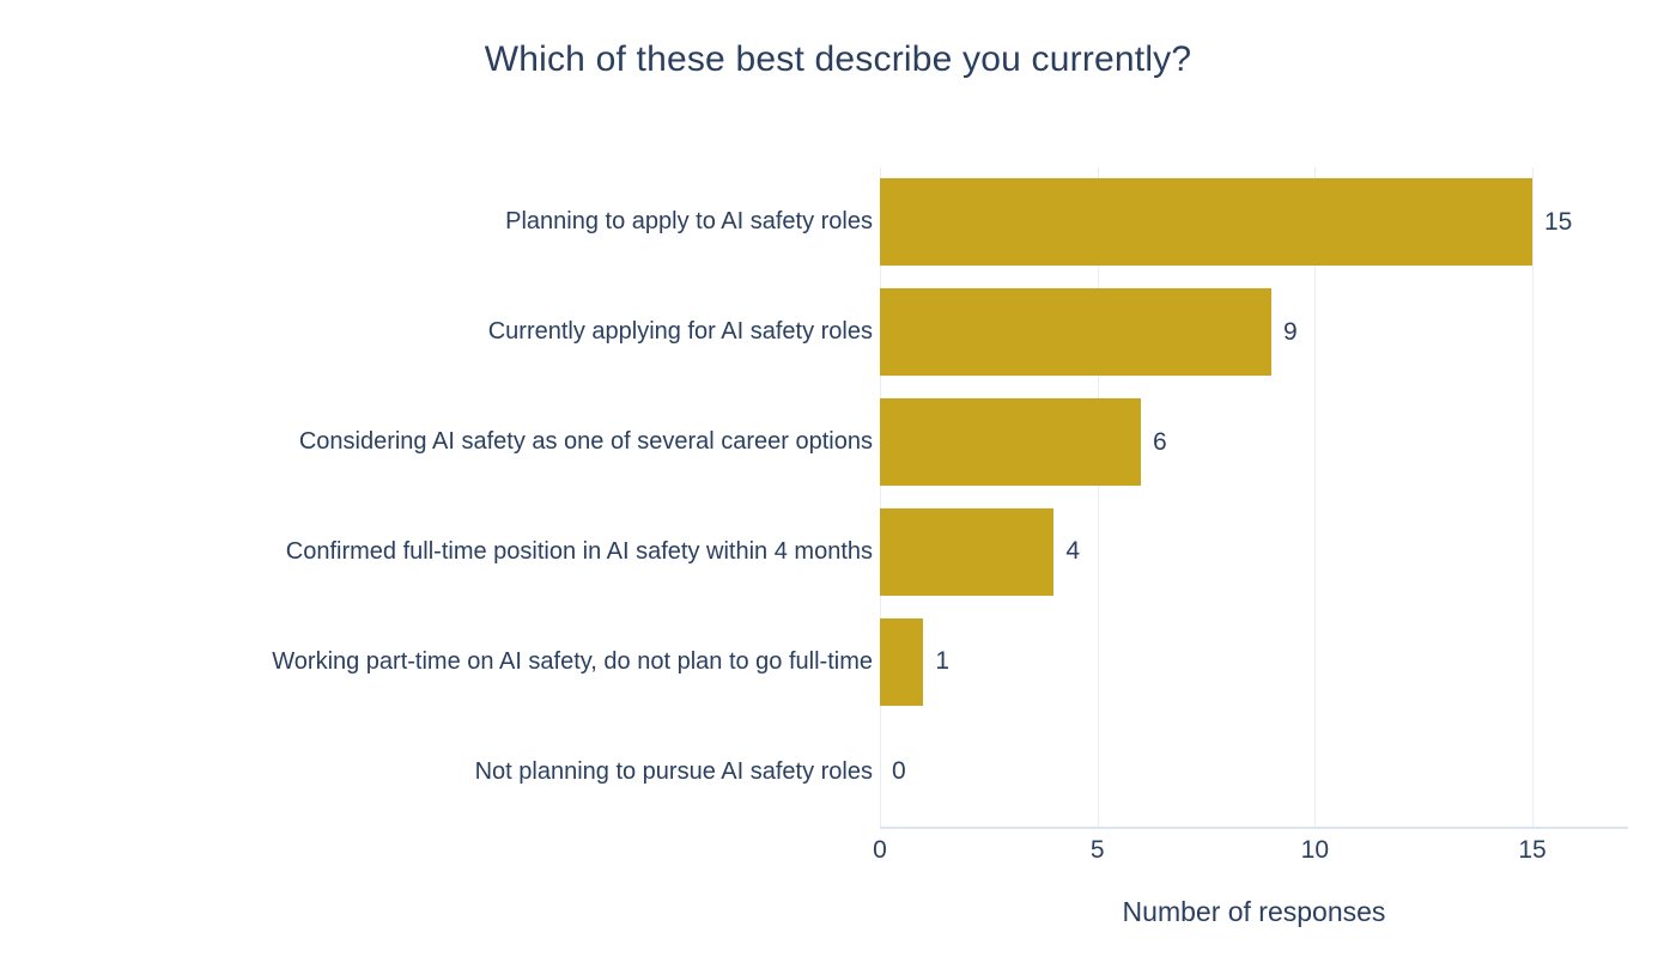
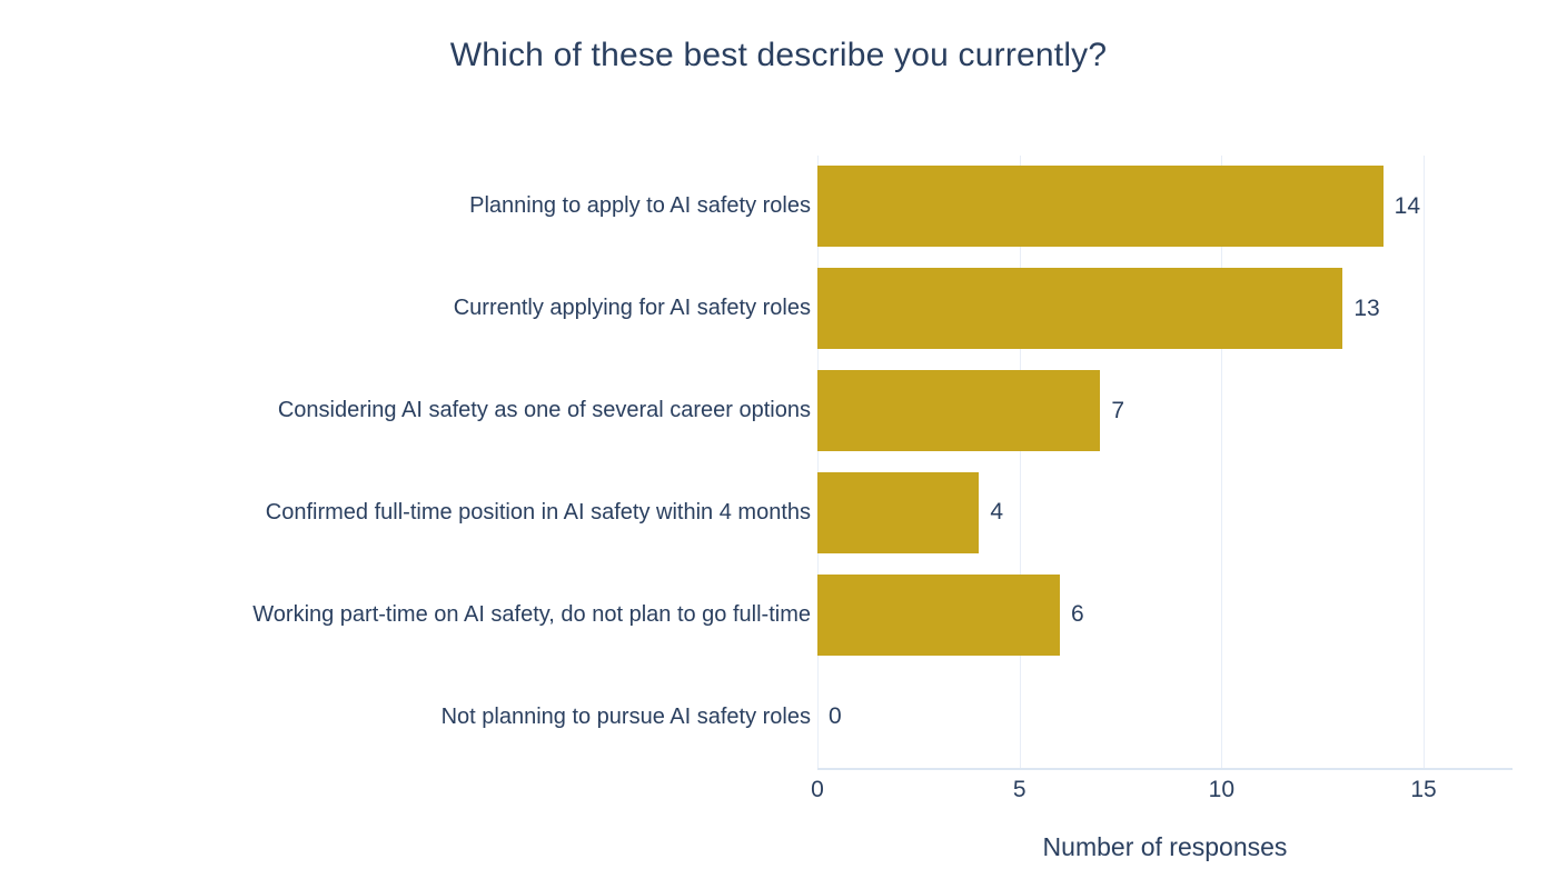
Planning to apply to AI safety roles: 15 -> 14
Currently applying for AI safety roles: 9 -> 13
Considering AI safety as one of several career options: 6 -> 7
Working part-time on AI safety, do not plan to go full-time: 1 -> 6
